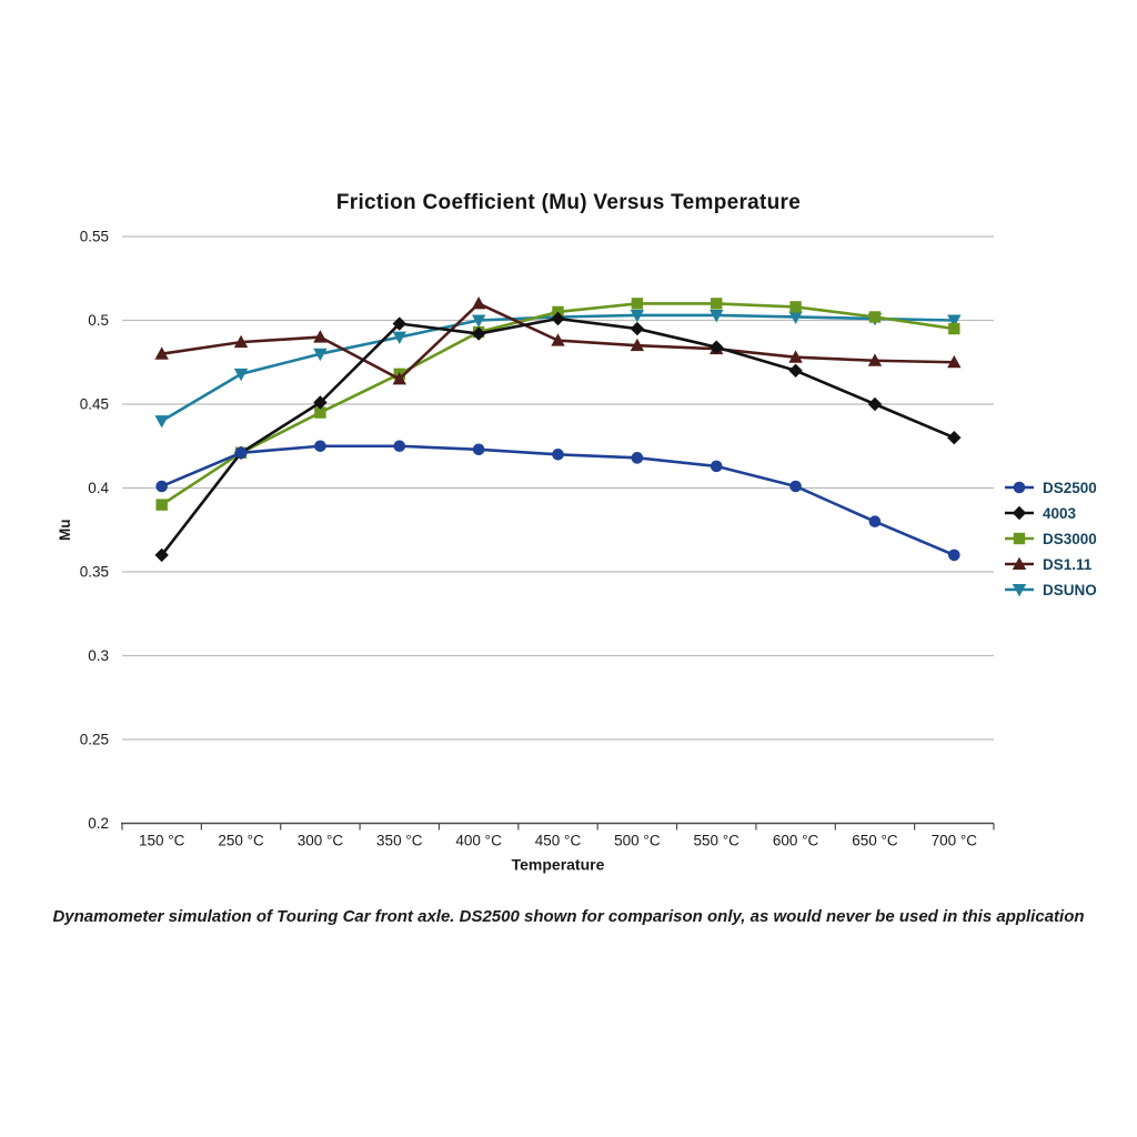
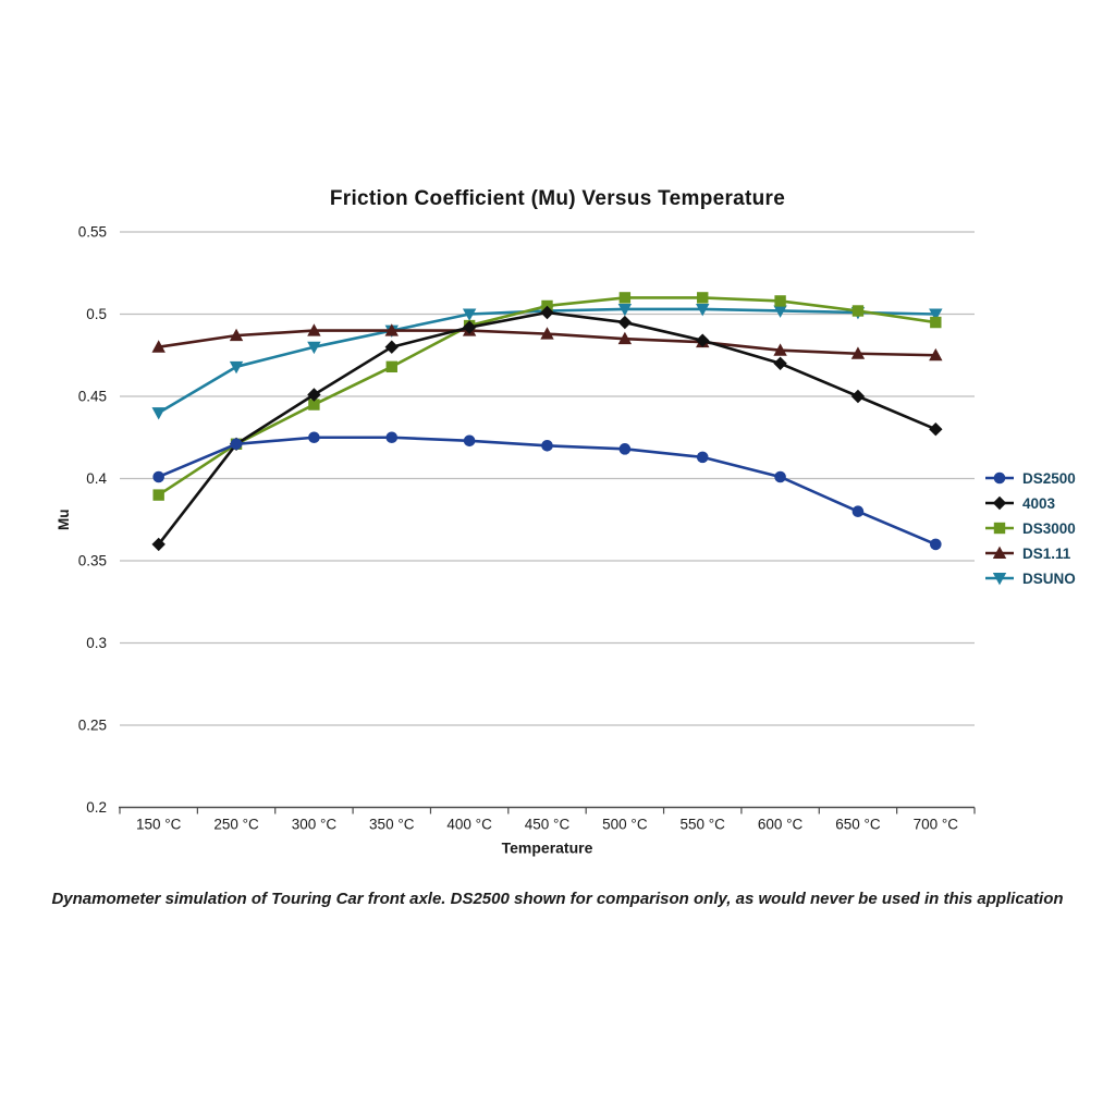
4003/350 °C: 0.498 -> 0.480
DS1.11/350 °C: 0.465 -> 0.490
DS1.11/400 °C: 0.510 -> 0.490
